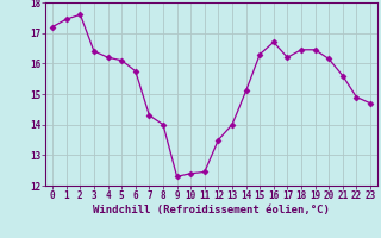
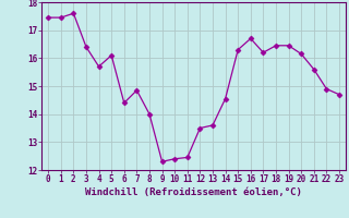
0: 17.20 -> 17.45
4: 16.20 -> 15.70
6: 15.75 -> 14.40
7: 14.30 -> 14.85
13: 14.00 -> 13.60
14: 15.10 -> 14.55
